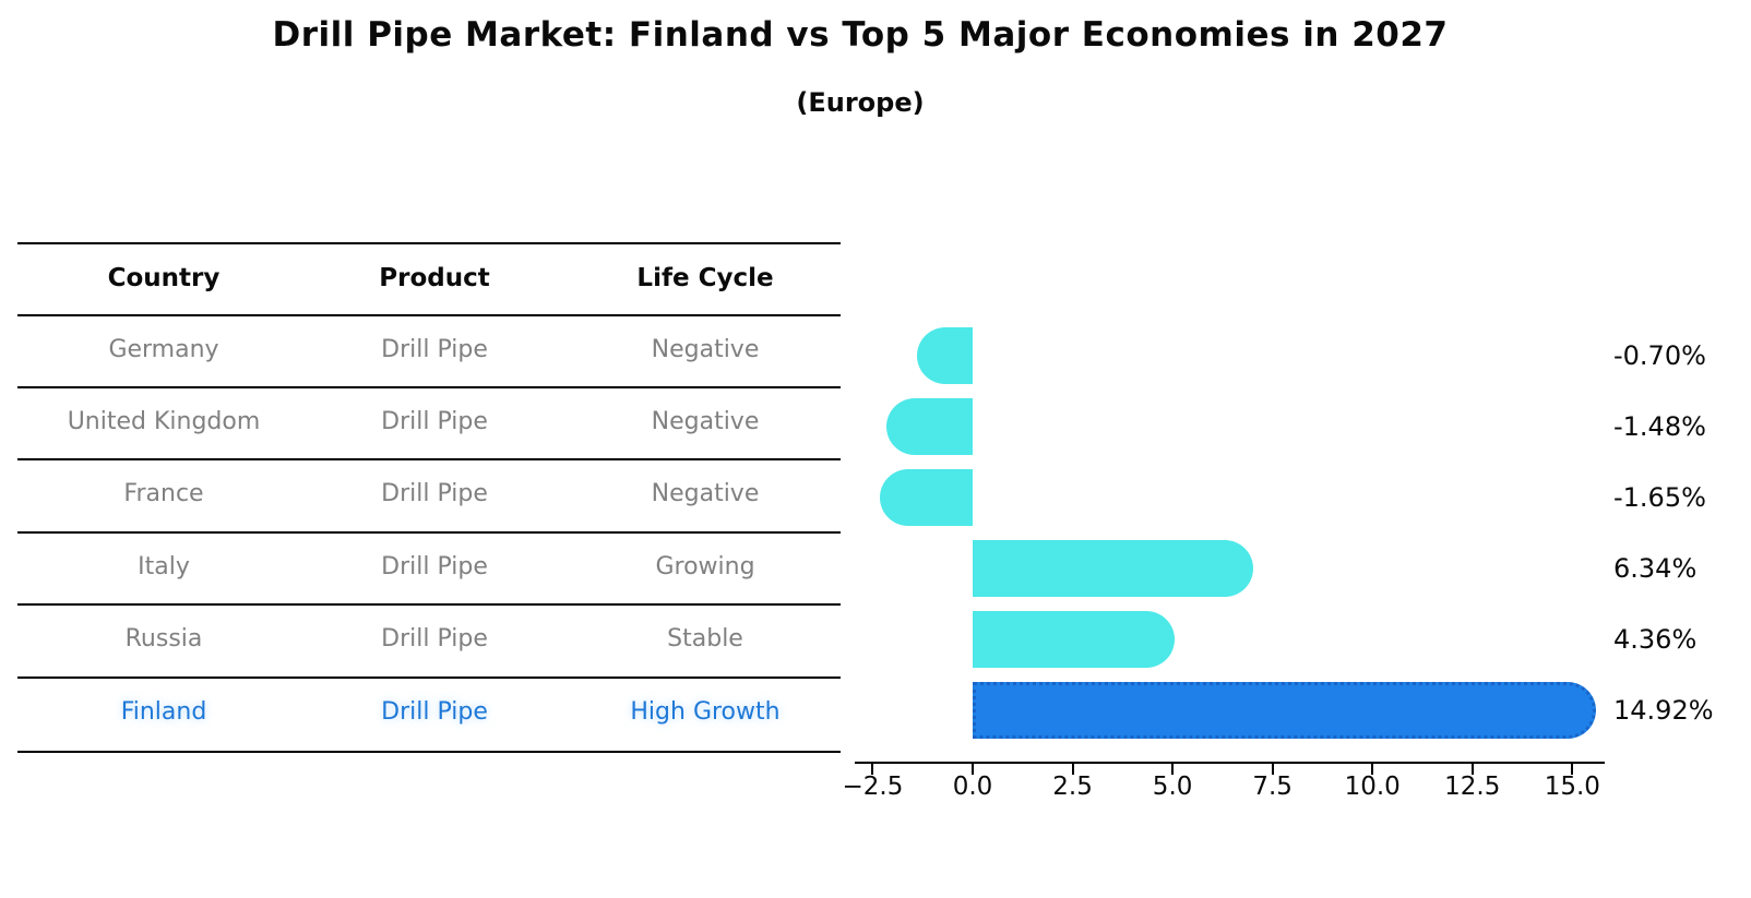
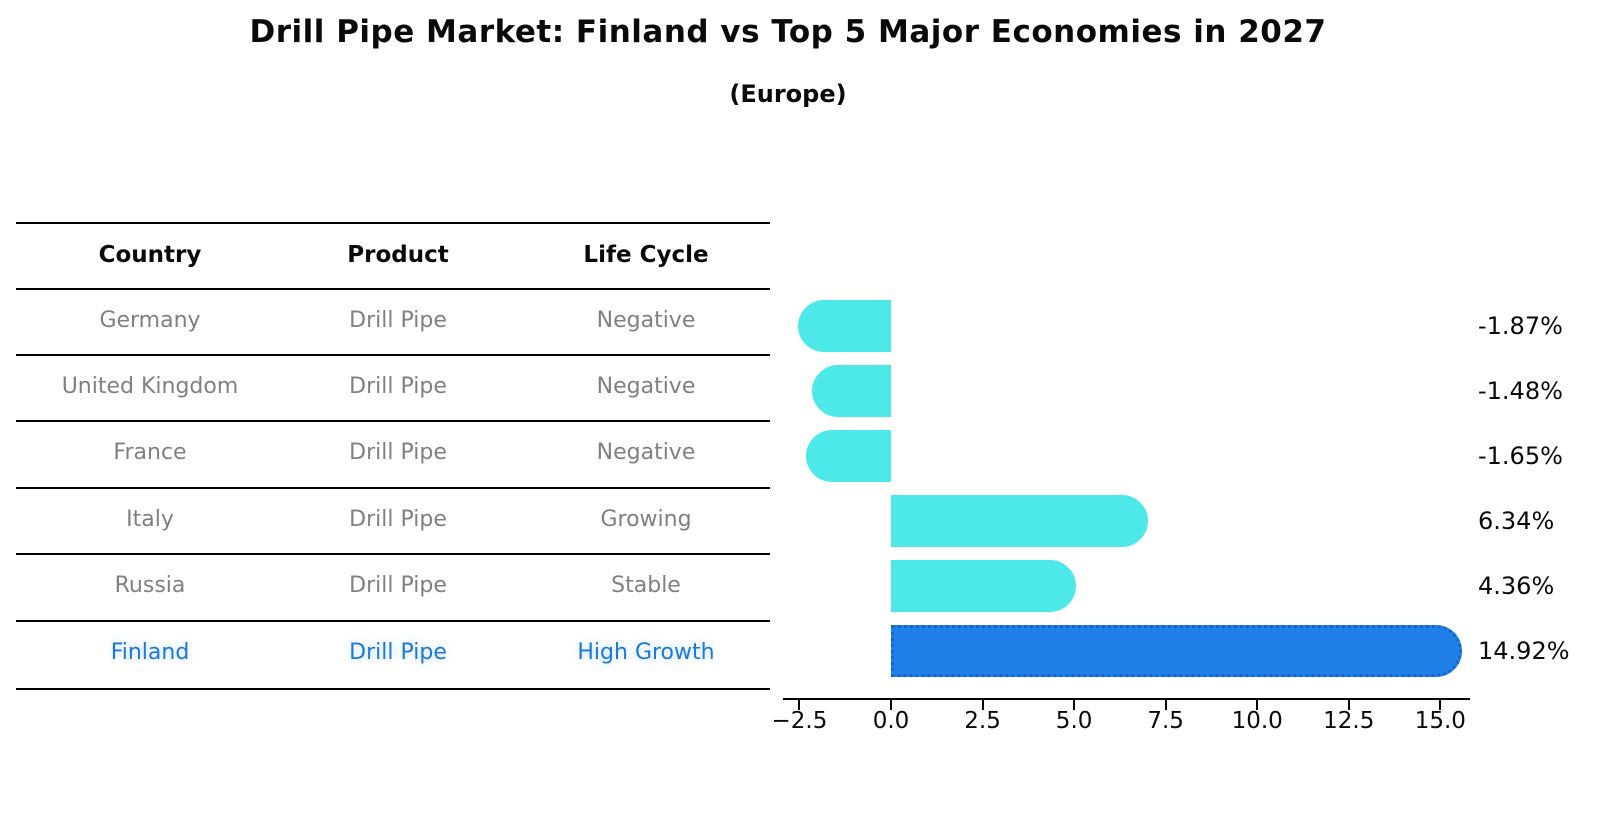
Germany: -0.70% -> -1.87%
